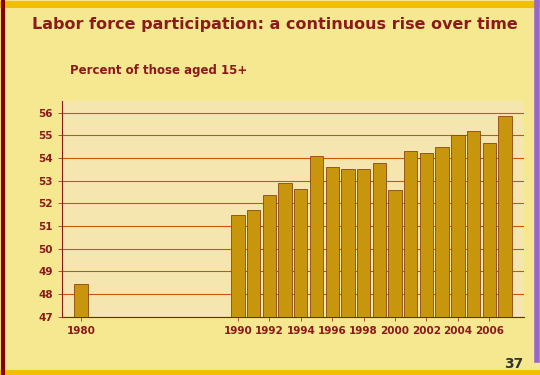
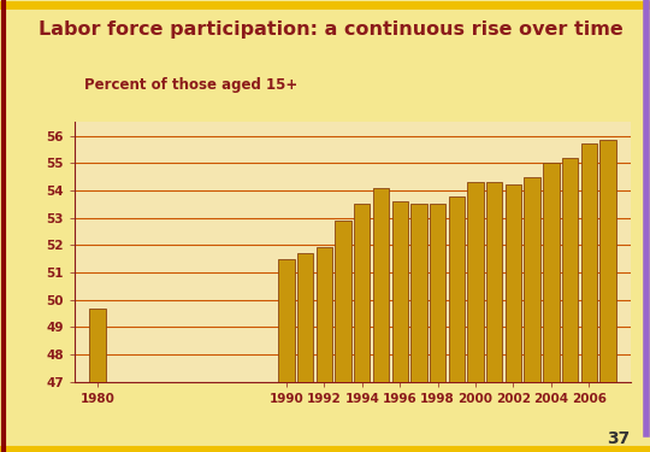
1980: 48.45 -> 49.70
1992: 52.35 -> 51.95
1994: 52.65 -> 53.50
2000: 52.60 -> 54.30
2006: 54.65 -> 55.70
